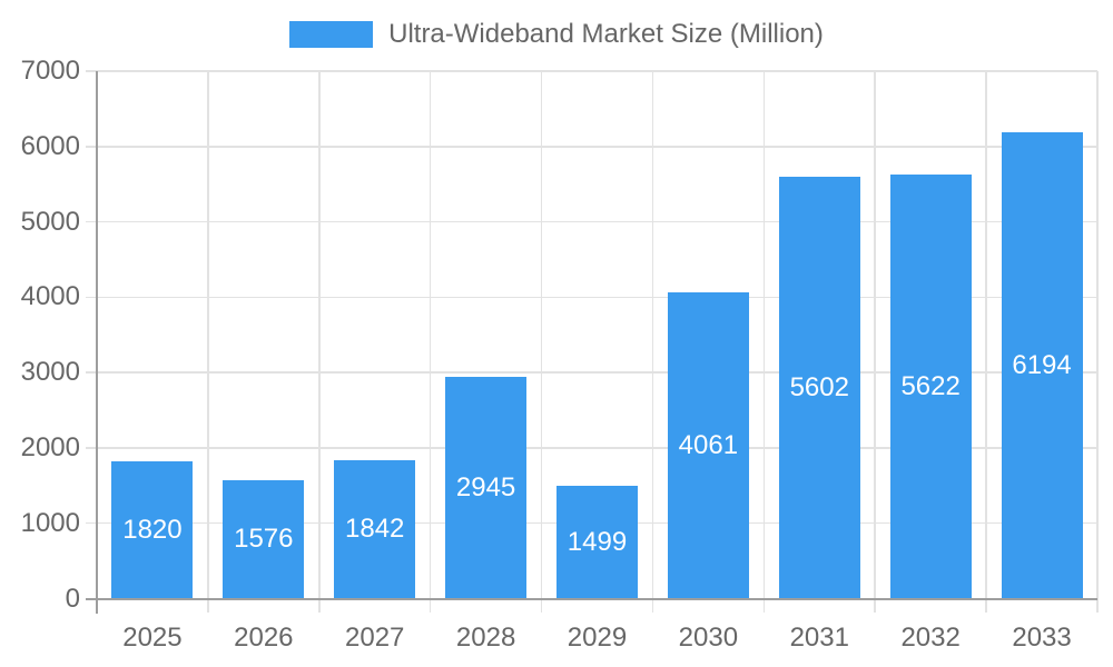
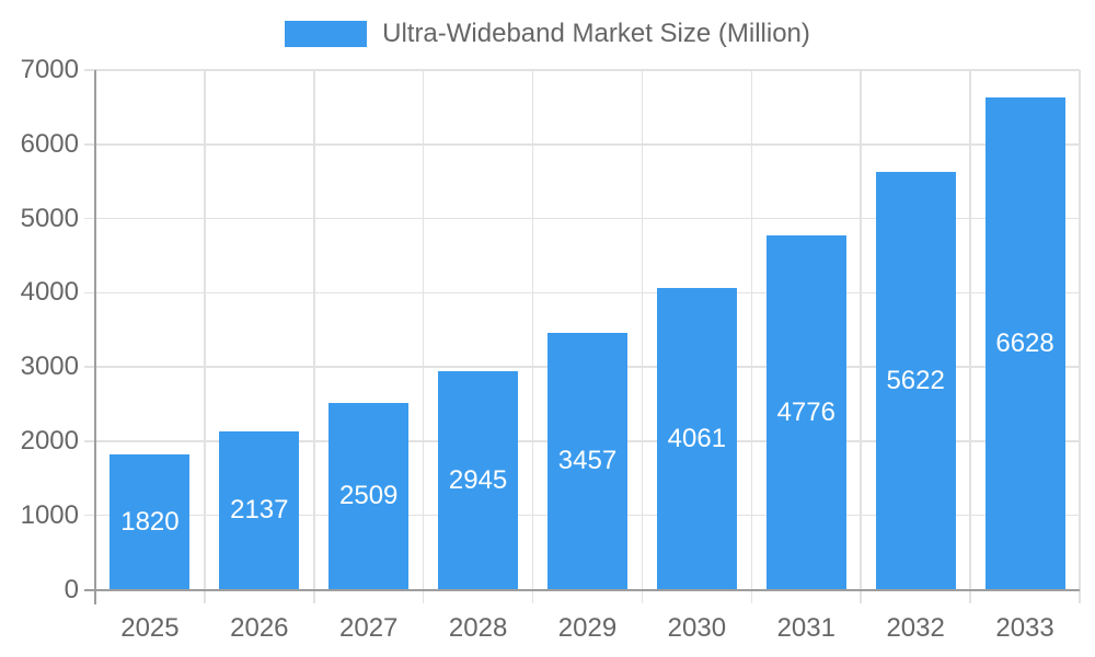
2026: 1576 -> 2137
2027: 1842 -> 2509
2029: 1499 -> 3457
2031: 5602 -> 4776
2033: 6194 -> 6628
